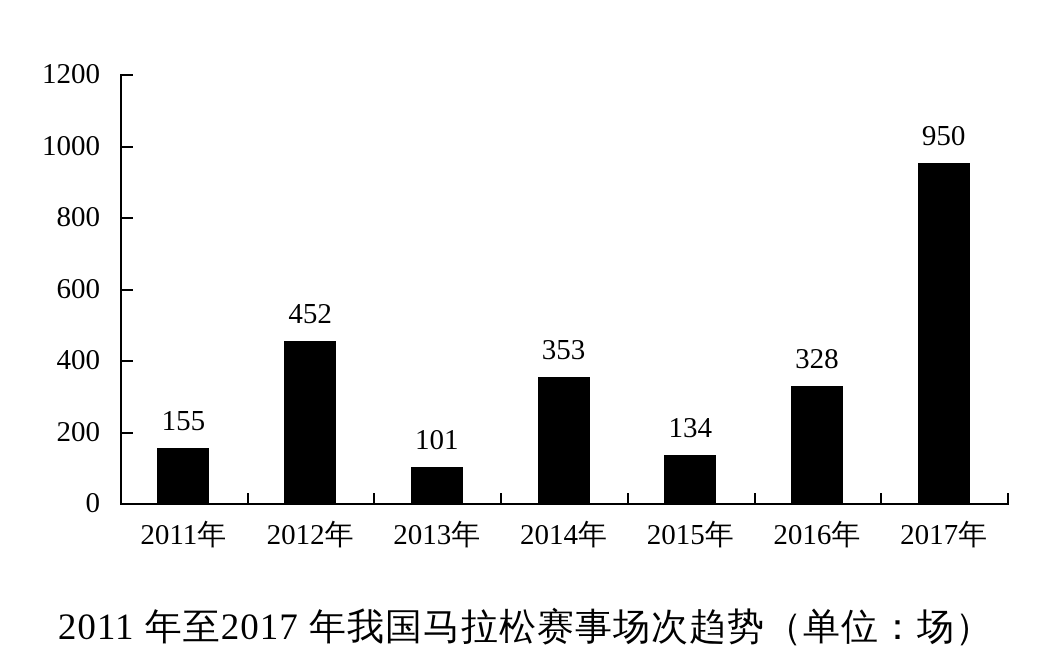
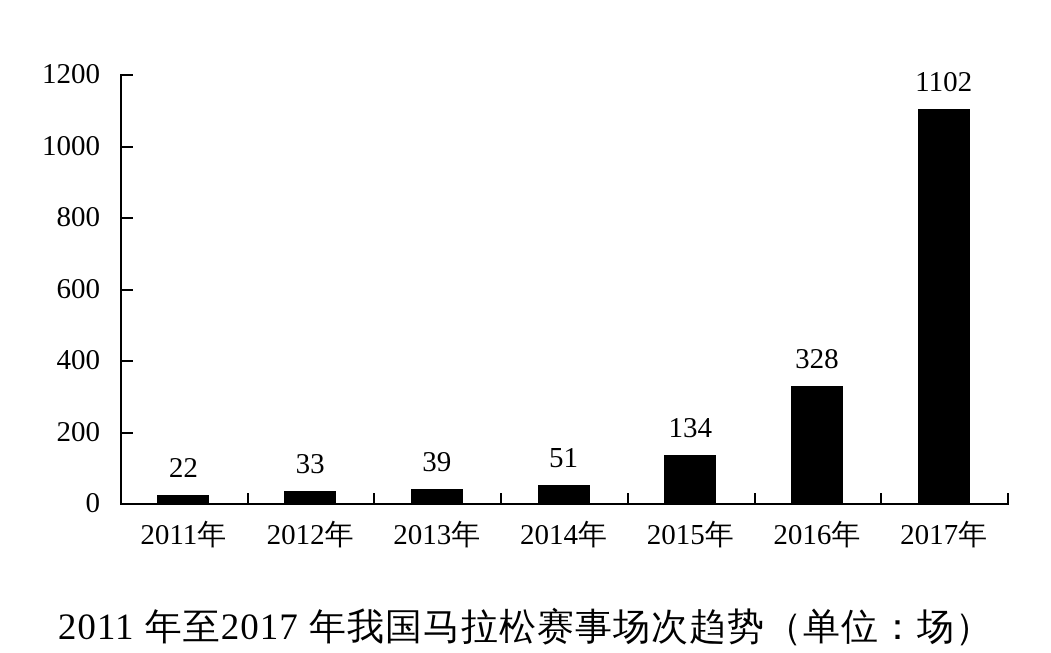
2011年: 155 -> 22
2012年: 452 -> 33
2013年: 101 -> 39
2014年: 353 -> 51
2017年: 950 -> 1102
